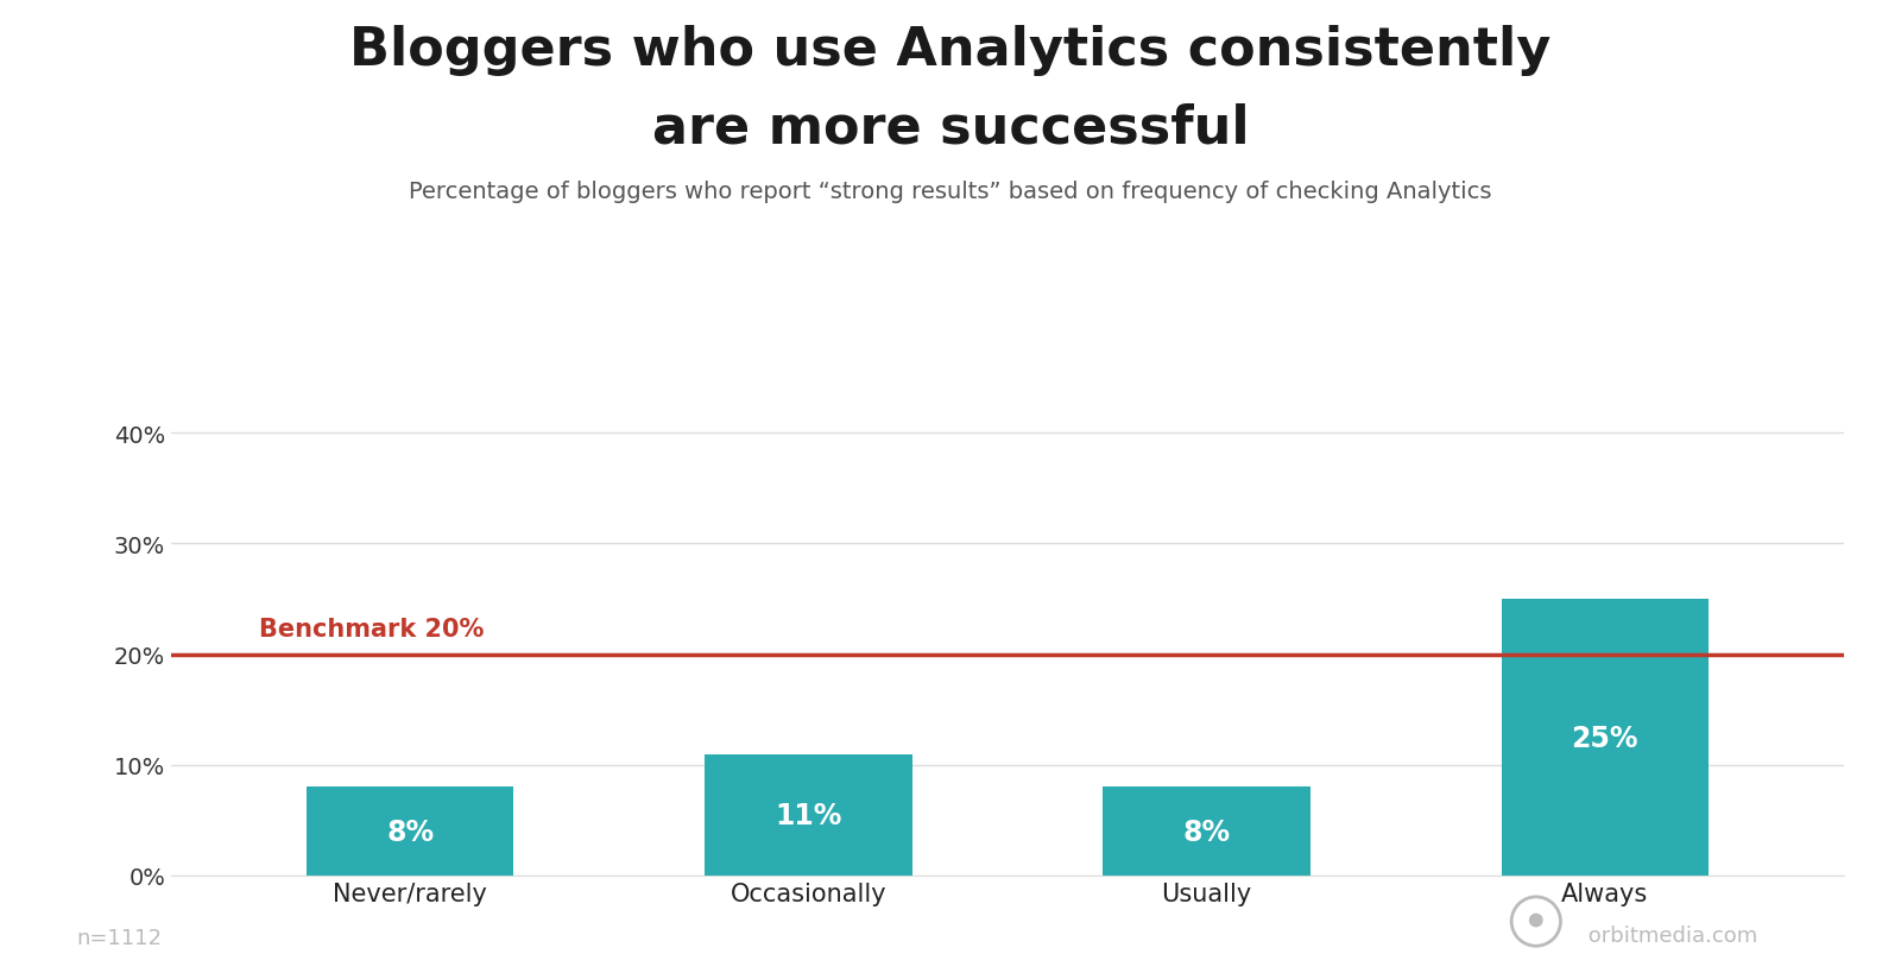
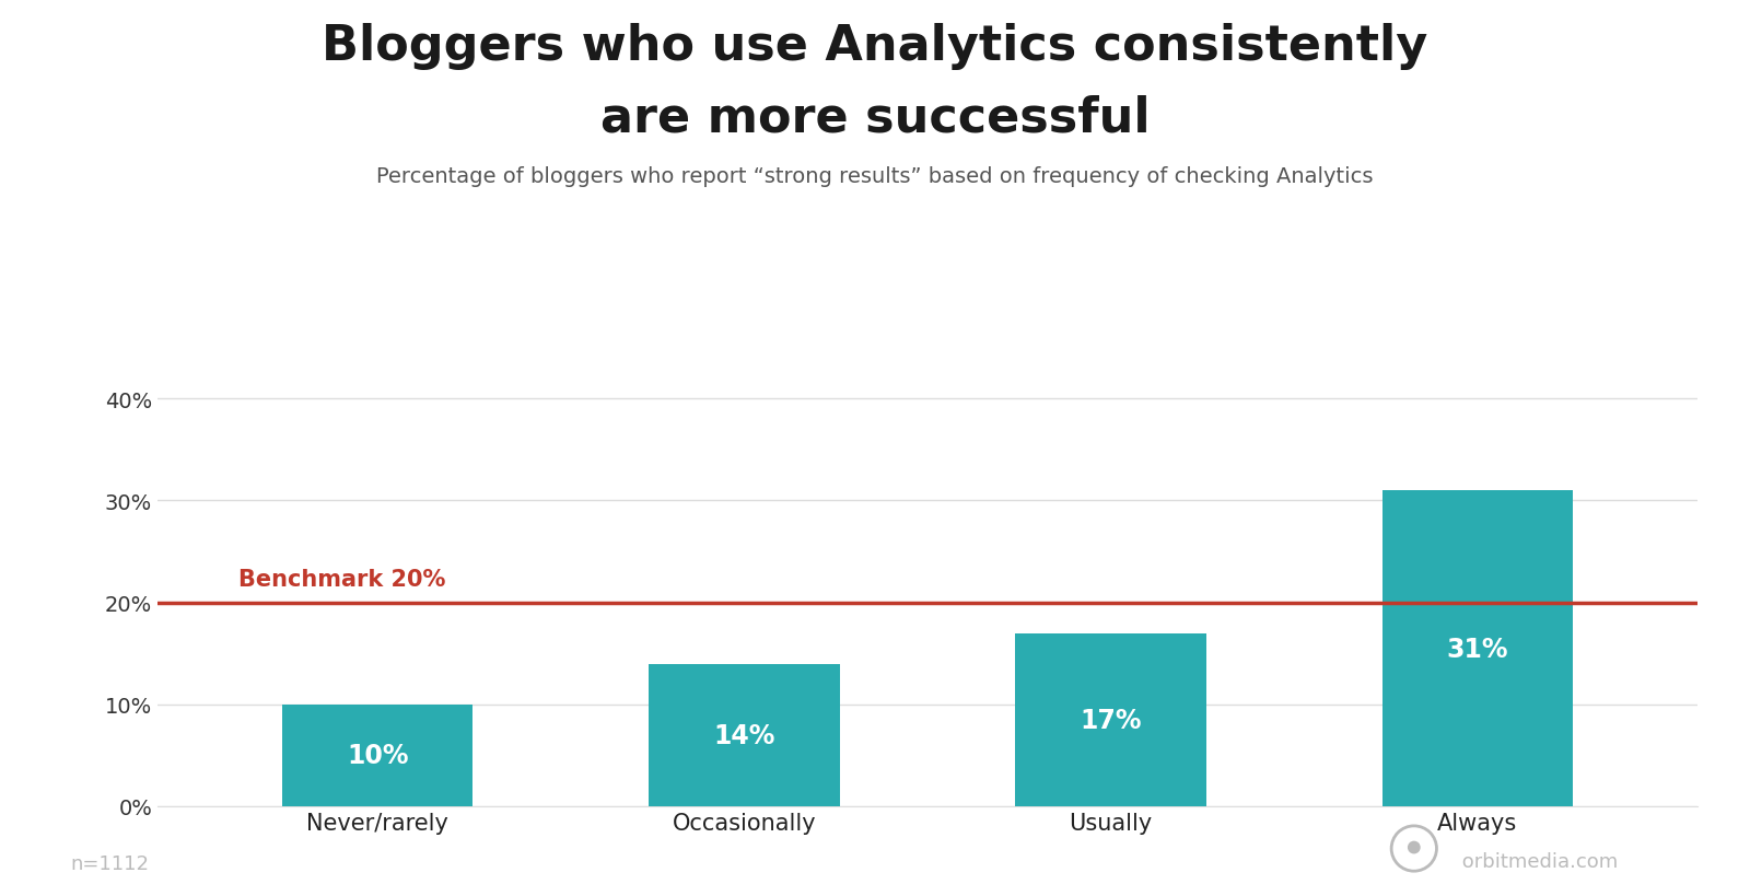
Never/rarely: 8% -> 10%
Occasionally: 11% -> 14%
Usually: 8% -> 17%
Always: 25% -> 31%
